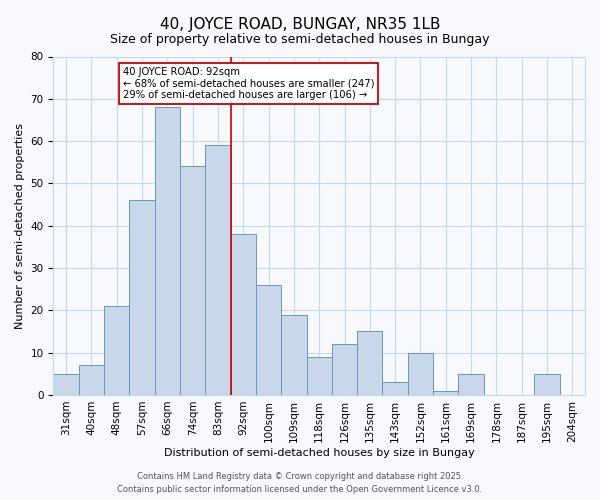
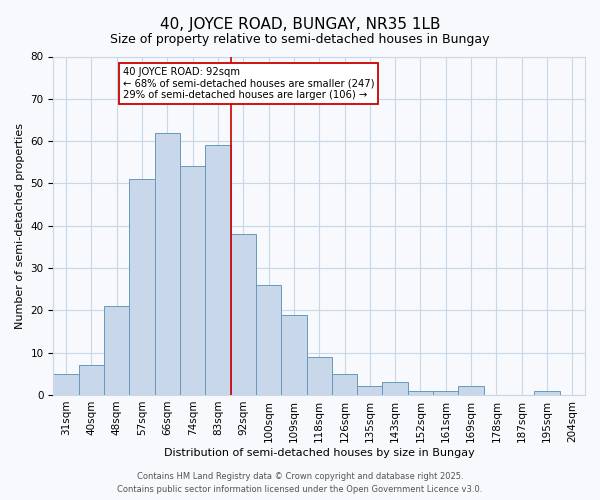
57sqm: 46 -> 51
66sqm: 68 -> 62
126sqm: 12 -> 5
135sqm: 15 -> 2
152sqm: 10 -> 1
169sqm: 5 -> 2
195sqm: 5 -> 1
